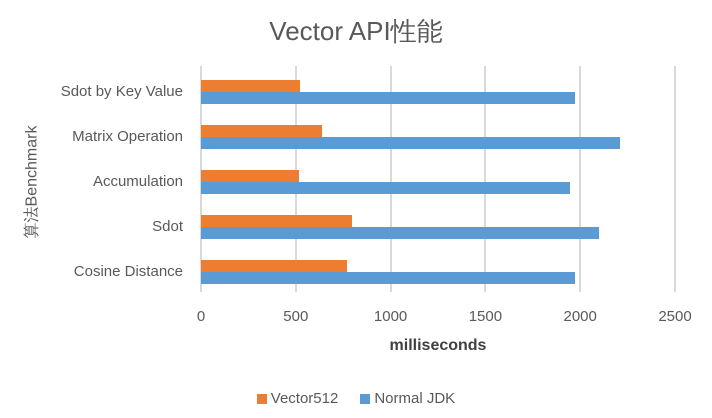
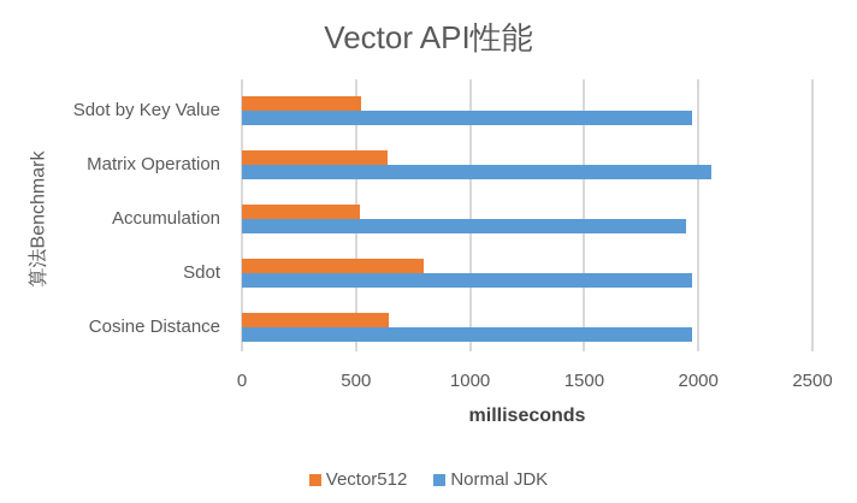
Normal JDK/Matrix Operation: 2210 -> 2060
Normal JDK/Sdot: 2100 -> 1970
Vector512/Cosine Distance: 770 -> 640
